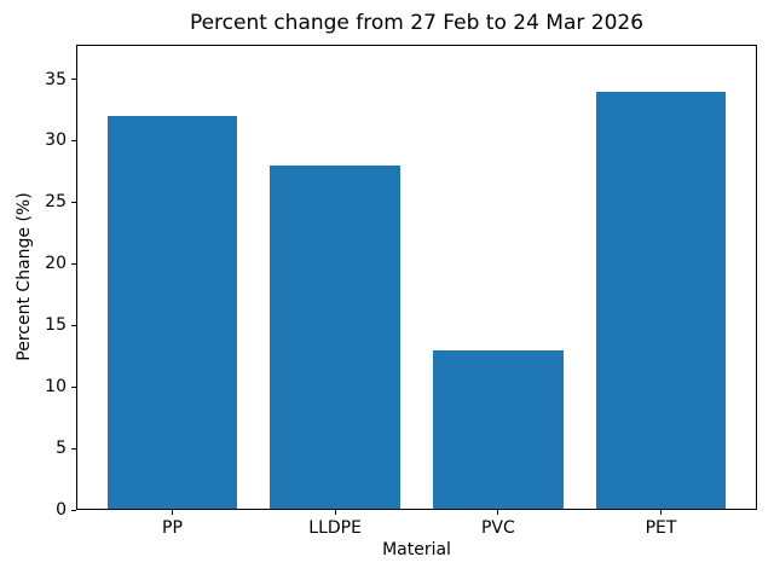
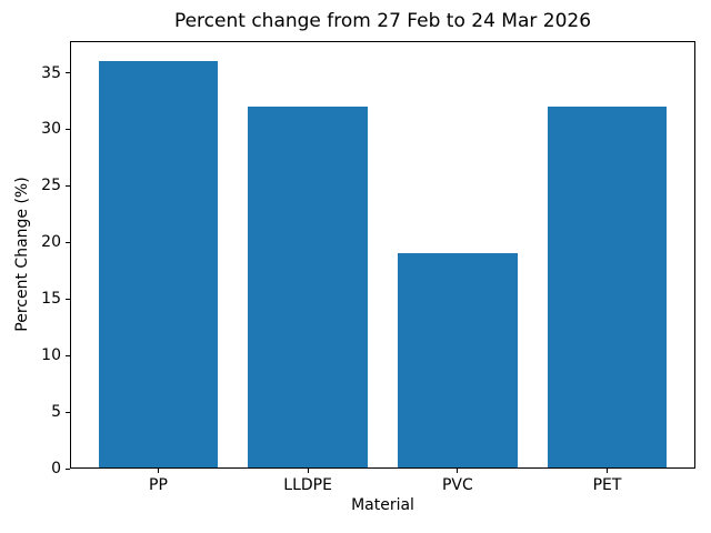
PP: 32 -> 36
LLDPE: 28 -> 32
PVC: 13 -> 19
PET: 34 -> 32
